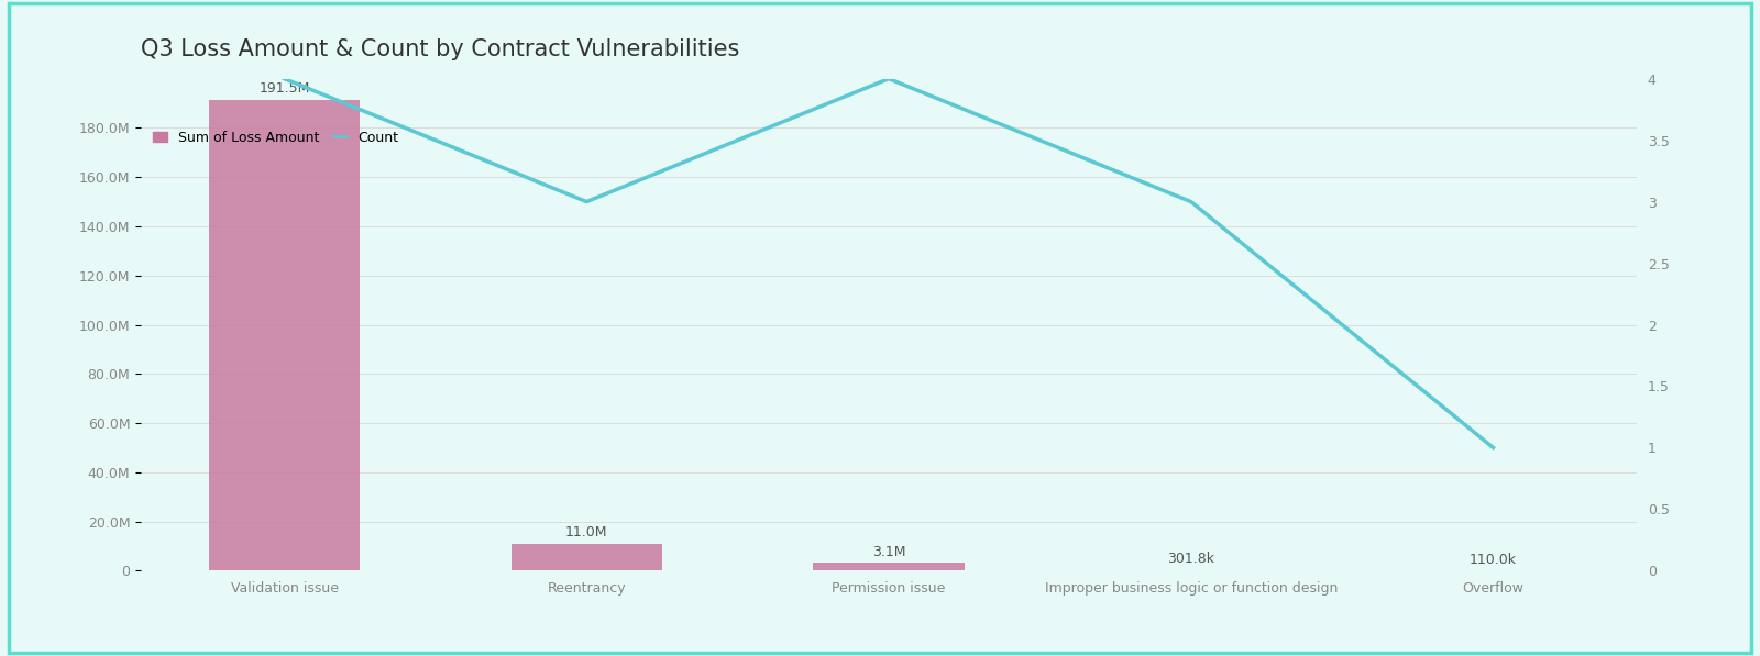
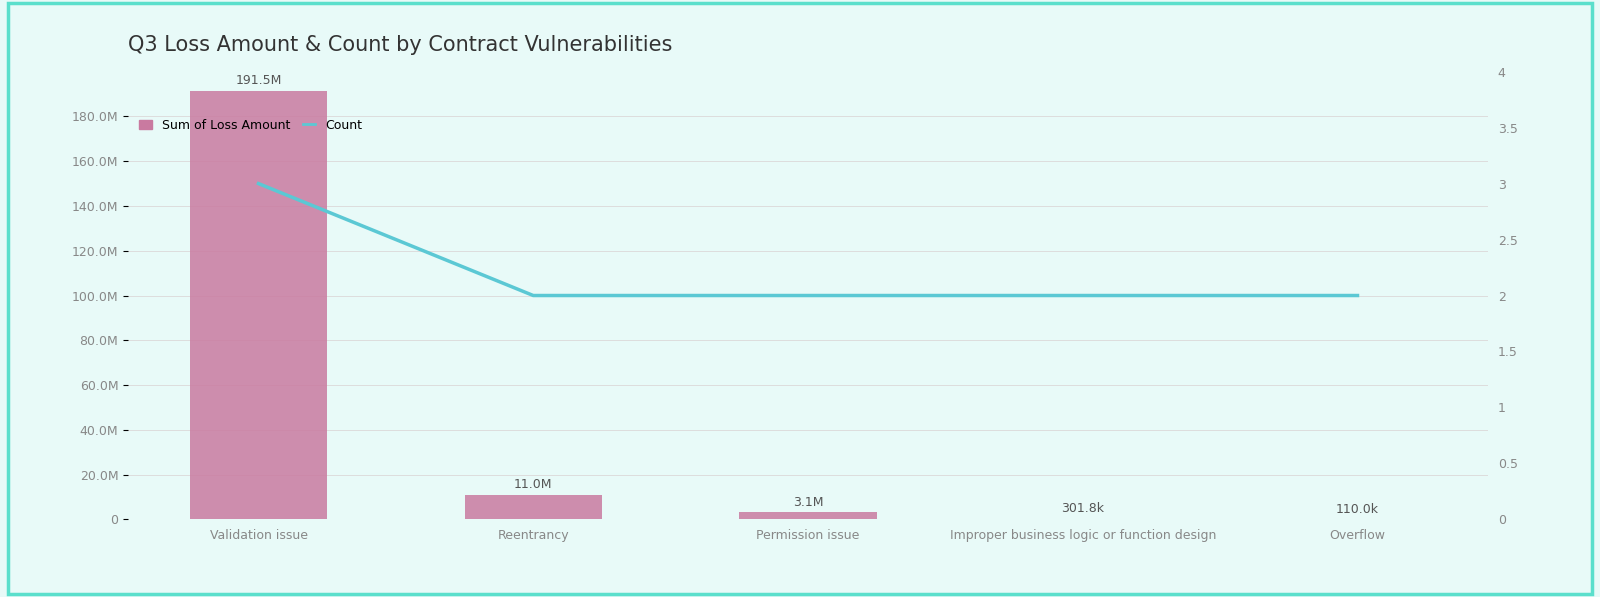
Count/Validation issue: 4 -> 3
Count/Reentrancy: 3 -> 2
Count/Permission issue: 4 -> 2
Count/Improper business logic or function design: 3 -> 2
Count/Overflow: 1 -> 2
